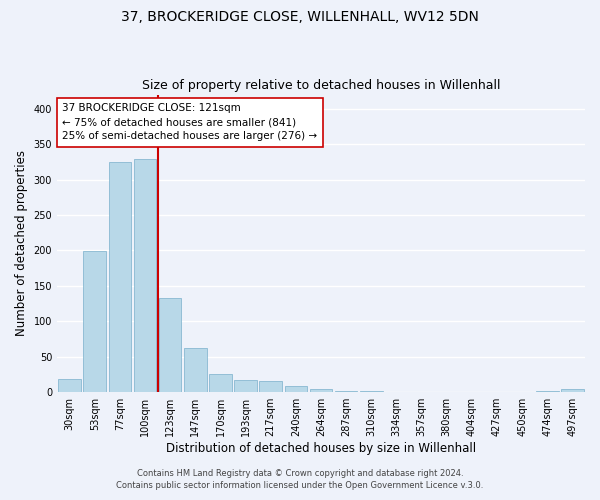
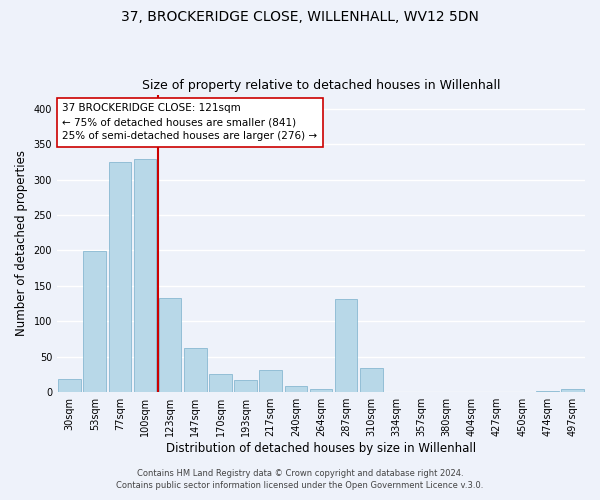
217sqm: 16 -> 32
287sqm: 1 -> 132
310sqm: 1 -> 34
